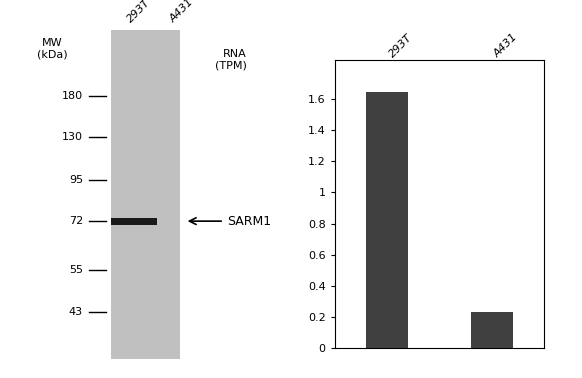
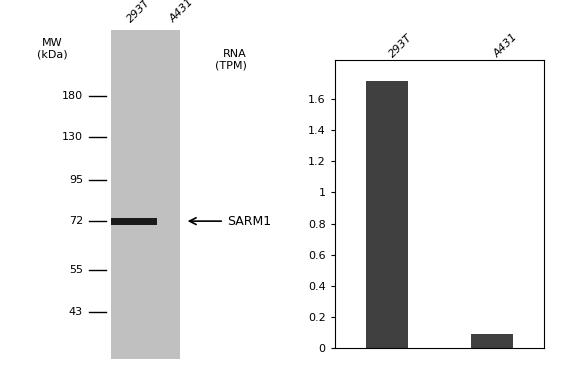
293T: 1.65 -> 1.72
A431: 0.23 -> 0.09
